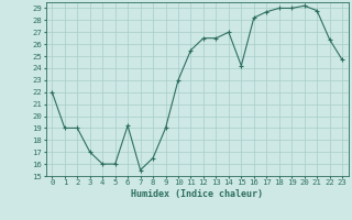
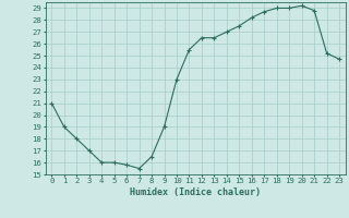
0: 22.0 -> 21.0
2: 19.0 -> 18.0
6: 19.2 -> 15.8
15: 24.2 -> 27.5
22: 26.4 -> 25.2
